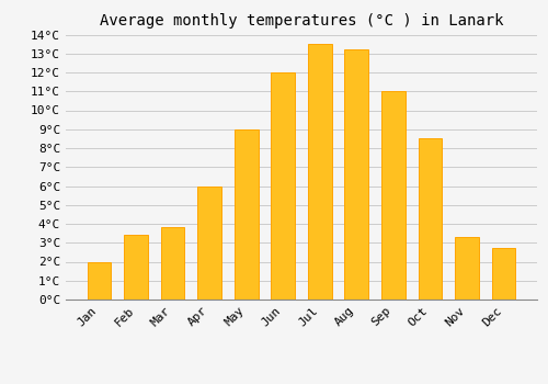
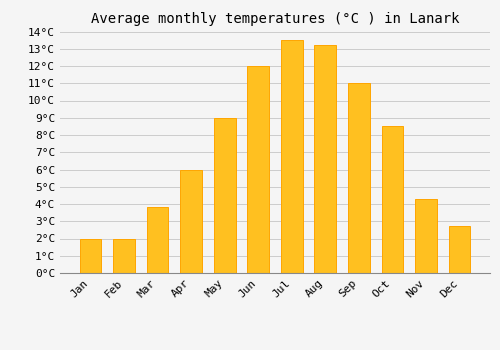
Feb: 3.4°C -> 2.0°C
Nov: 3.3°C -> 4.3°C
